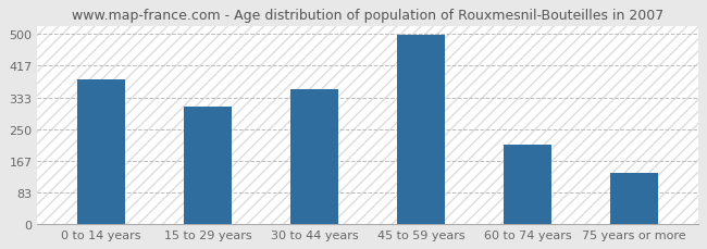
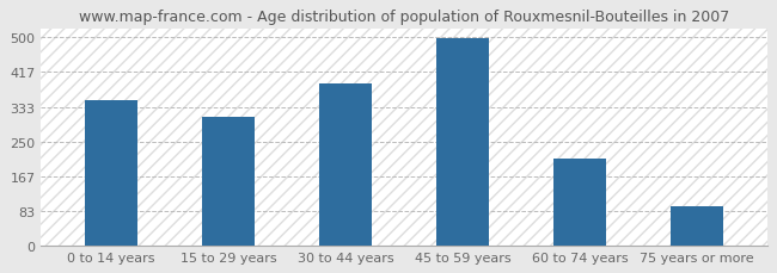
0 to 14 years: 380 -> 350
30 to 44 years: 355 -> 390
75 years or more: 135 -> 95
